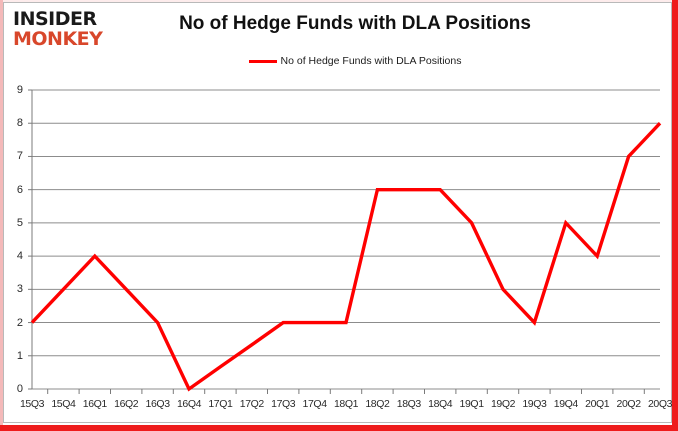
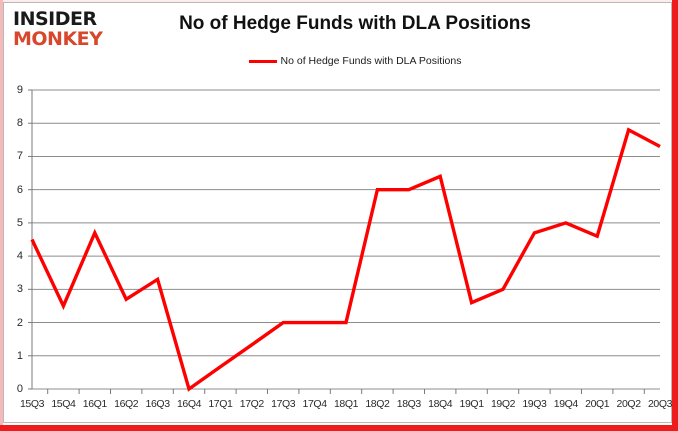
15Q3: 2.0 -> 4.5
15Q4: 3.0 -> 2.5
16Q1: 4.0 -> 4.7
16Q2: 3.0 -> 2.7
16Q3: 2.0 -> 3.3
18Q4: 6.0 -> 6.4
19Q1: 5.0 -> 2.6
19Q3: 2.0 -> 4.7
20Q1: 4.0 -> 4.6
20Q2: 7.0 -> 7.8
20Q3: 8.0 -> 7.3
